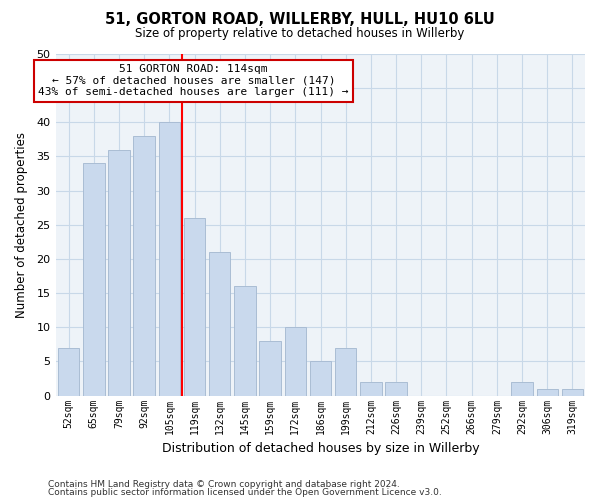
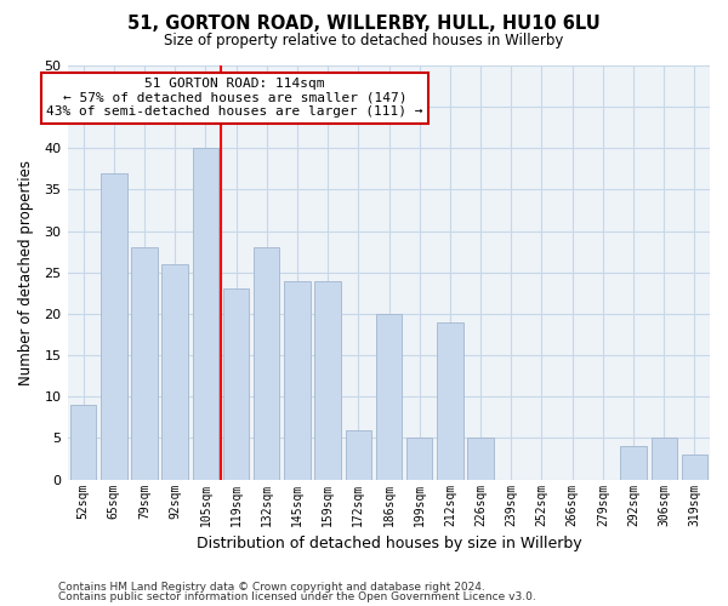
52sqm: 7 -> 9
65sqm: 34 -> 37
79sqm: 36 -> 28
92sqm: 38 -> 26
119sqm: 26 -> 23
132sqm: 21 -> 28
145sqm: 16 -> 24
159sqm: 8 -> 24
172sqm: 10 -> 6
186sqm: 5 -> 20
199sqm: 7 -> 5
212sqm: 2 -> 19
226sqm: 2 -> 5
292sqm: 2 -> 4
306sqm: 1 -> 5
319sqm: 1 -> 3
